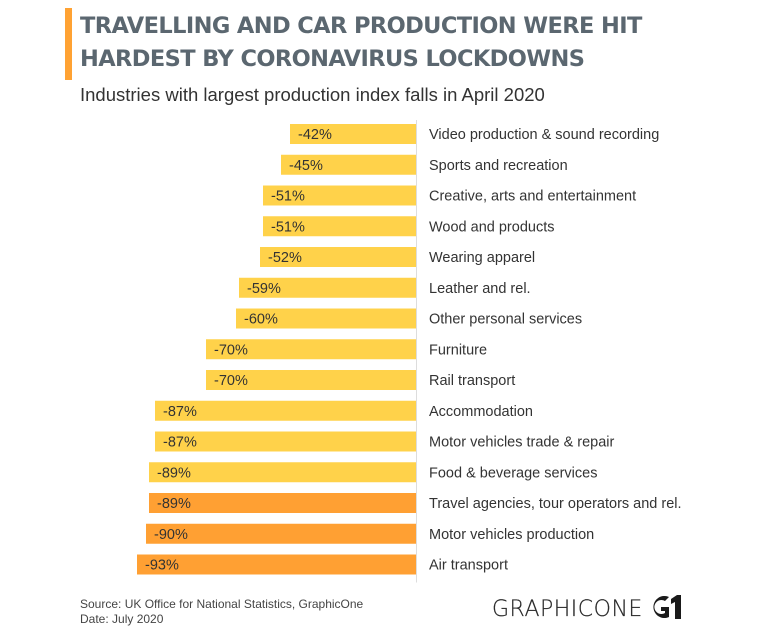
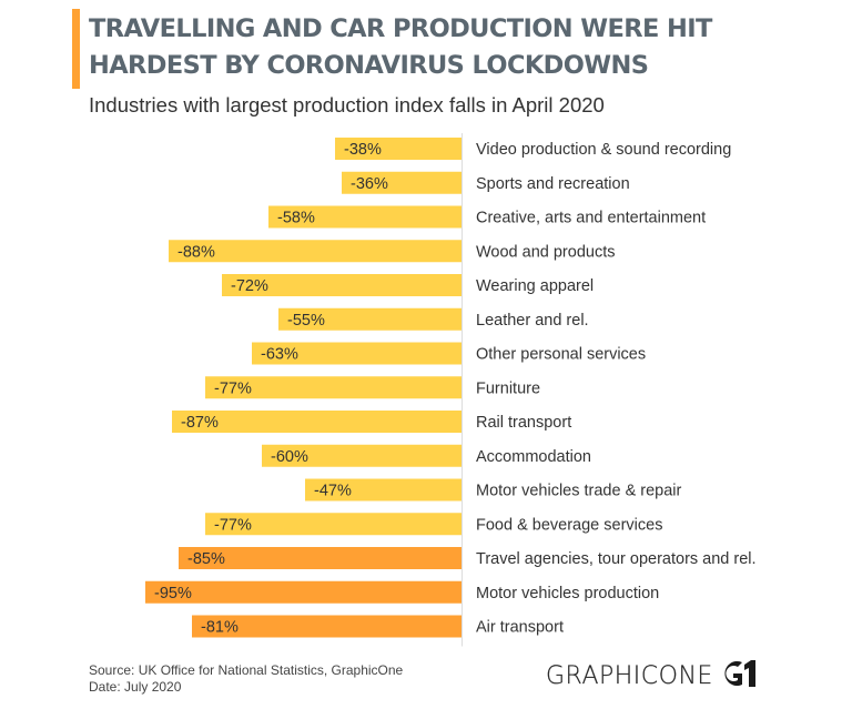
Video production & sound recording: -42% -> -38%
Sports and recreation: -45% -> -36%
Creative, arts and entertainment: -51% -> -58%
Wood and products: -51% -> -88%
Wearing apparel: -52% -> -72%
Leather and rel.: -59% -> -55%
Other personal services: -60% -> -63%
Furniture: -70% -> -77%
Rail transport: -70% -> -87%
Accommodation: -87% -> -60%
Motor vehicles trade & repair: -87% -> -47%
Food & beverage services: -89% -> -77%
Travel agencies, tour operators and rel.: -89% -> -85%
Motor vehicles production: -90% -> -95%
Air transport: -93% -> -81%
